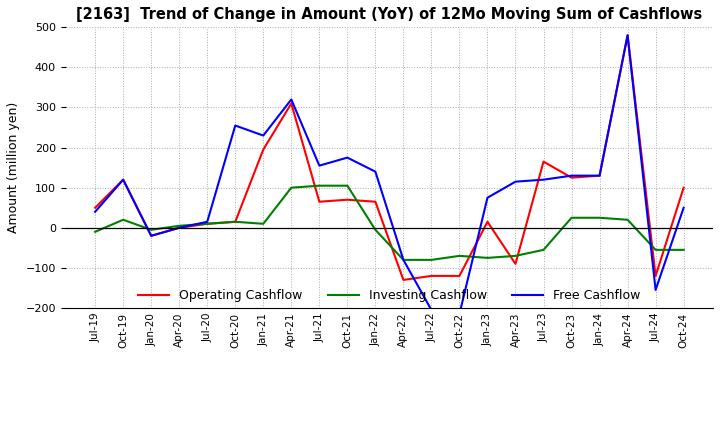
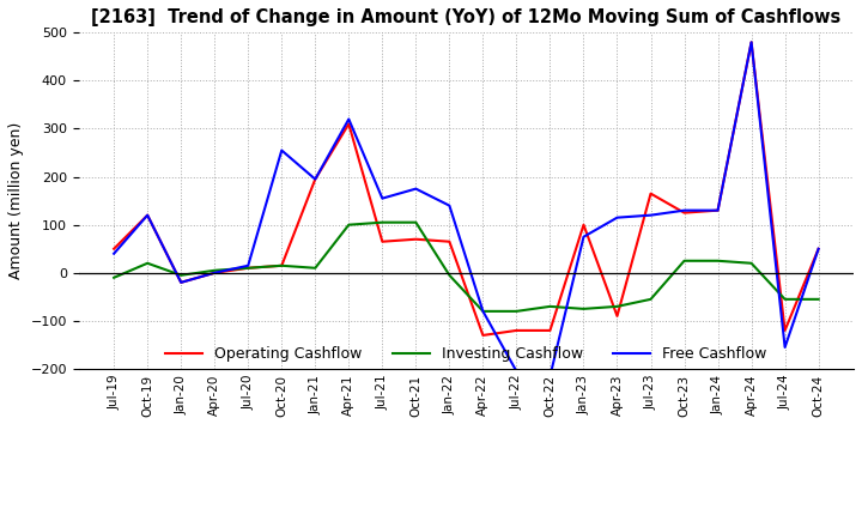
Free Cashflow/Jan-21: 230 -> 195
Operating Cashflow/Jan-23: 15 -> 100
Operating Cashflow/Oct-24: 100 -> 50
